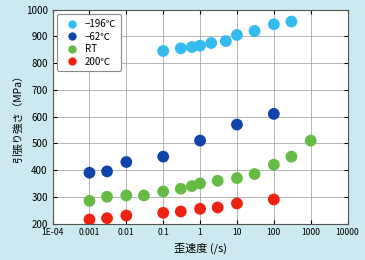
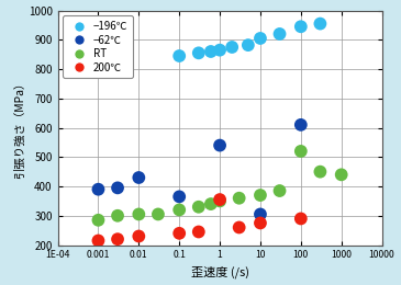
−62℃/0.1: 450 -> 365
−62℃/1: 510 -> 540
200℃/1: 255 -> 355
−62℃/10: 570 -> 305
RT/100: 420 -> 520
RT/1000: 510 -> 440
